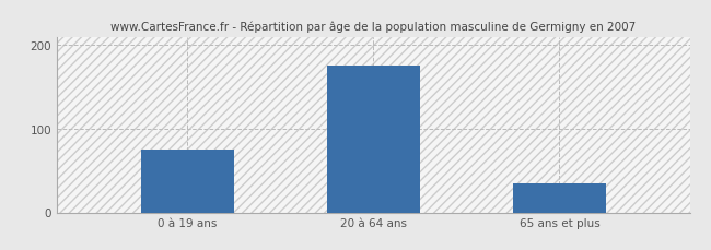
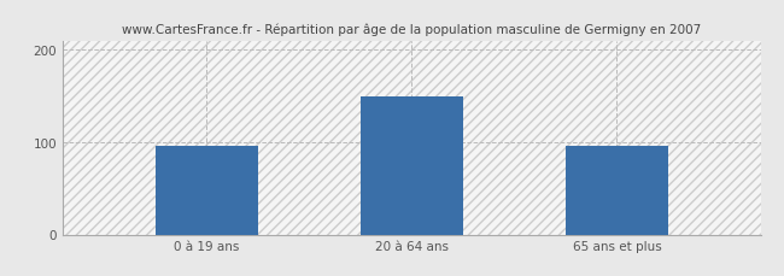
0 à 19 ans: 75 -> 96
20 à 64 ans: 175 -> 150
65 ans et plus: 35 -> 96
